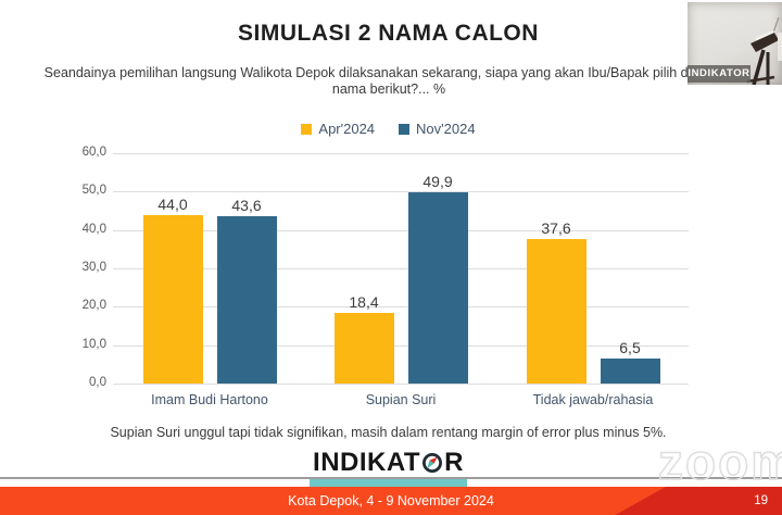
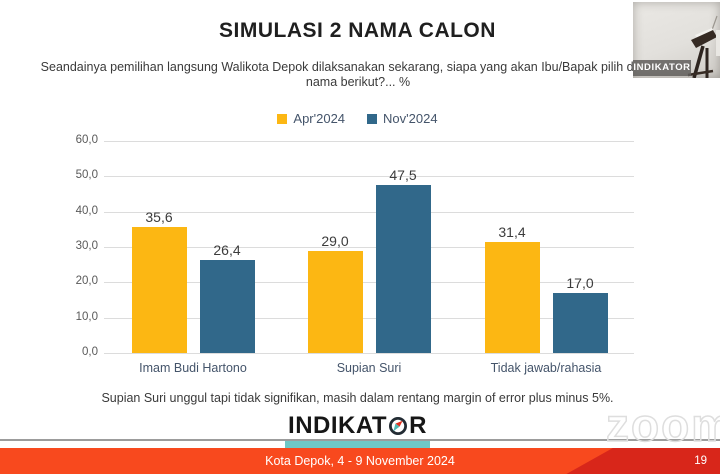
Apr'2024/Imam Budi Hartono: 44,0 -> 35,6
Nov'2024/Imam Budi Hartono: 43,6 -> 26,4
Apr'2024/Supian Suri: 18,4 -> 29,0
Nov'2024/Supian Suri: 49,9 -> 47,5
Apr'2024/Tidak jawab/rahasia: 37,6 -> 31,4
Nov'2024/Tidak jawab/rahasia: 6,5 -> 17,0
